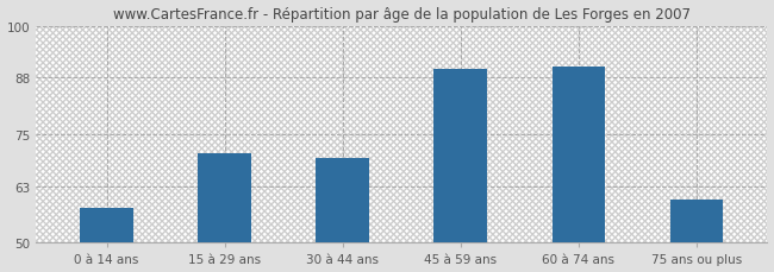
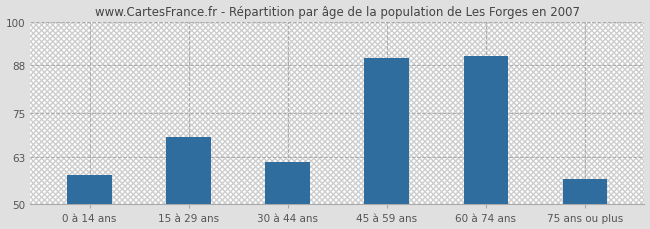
15 à 29 ans: 70.5 -> 68.5
30 à 44 ans: 69.5 -> 61.5
75 ans ou plus: 60.0 -> 57.0
